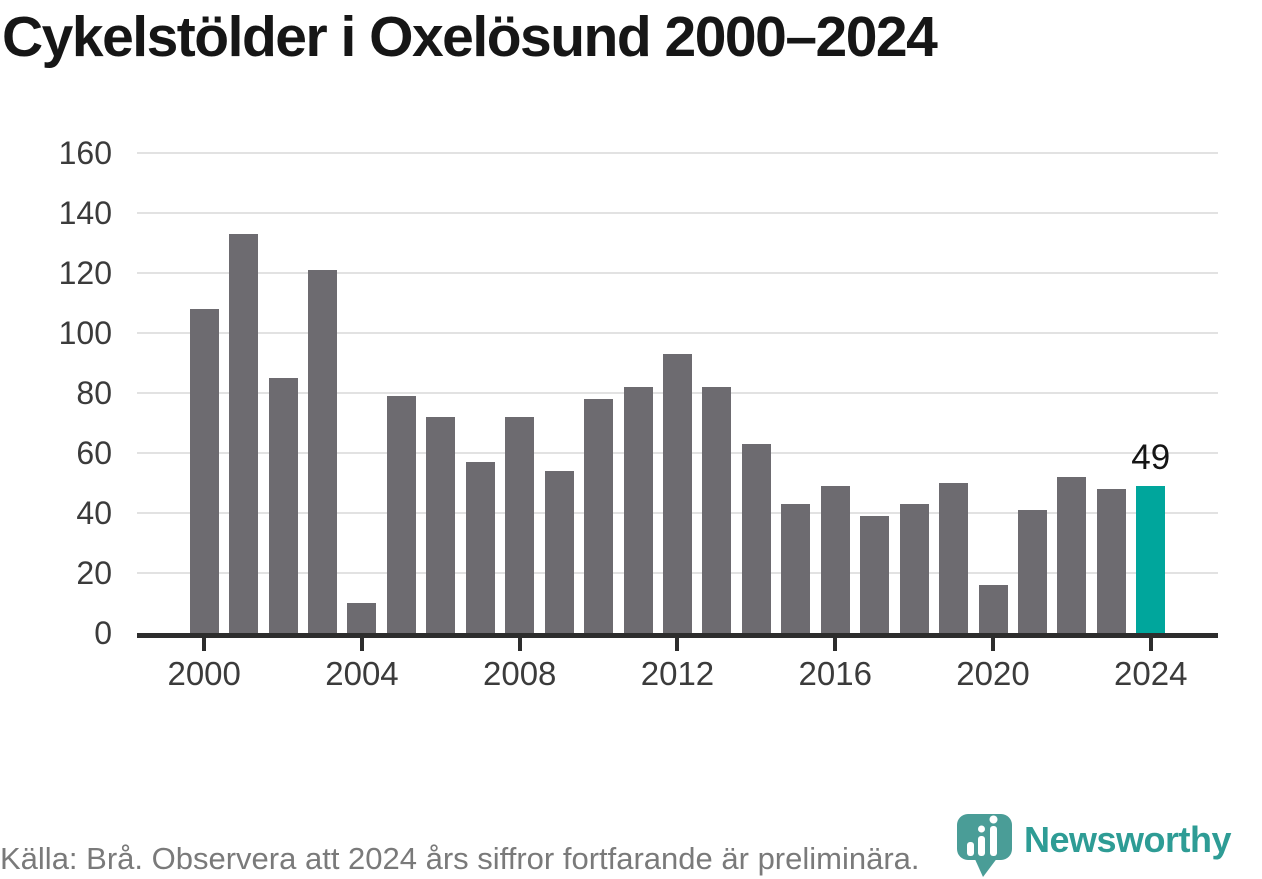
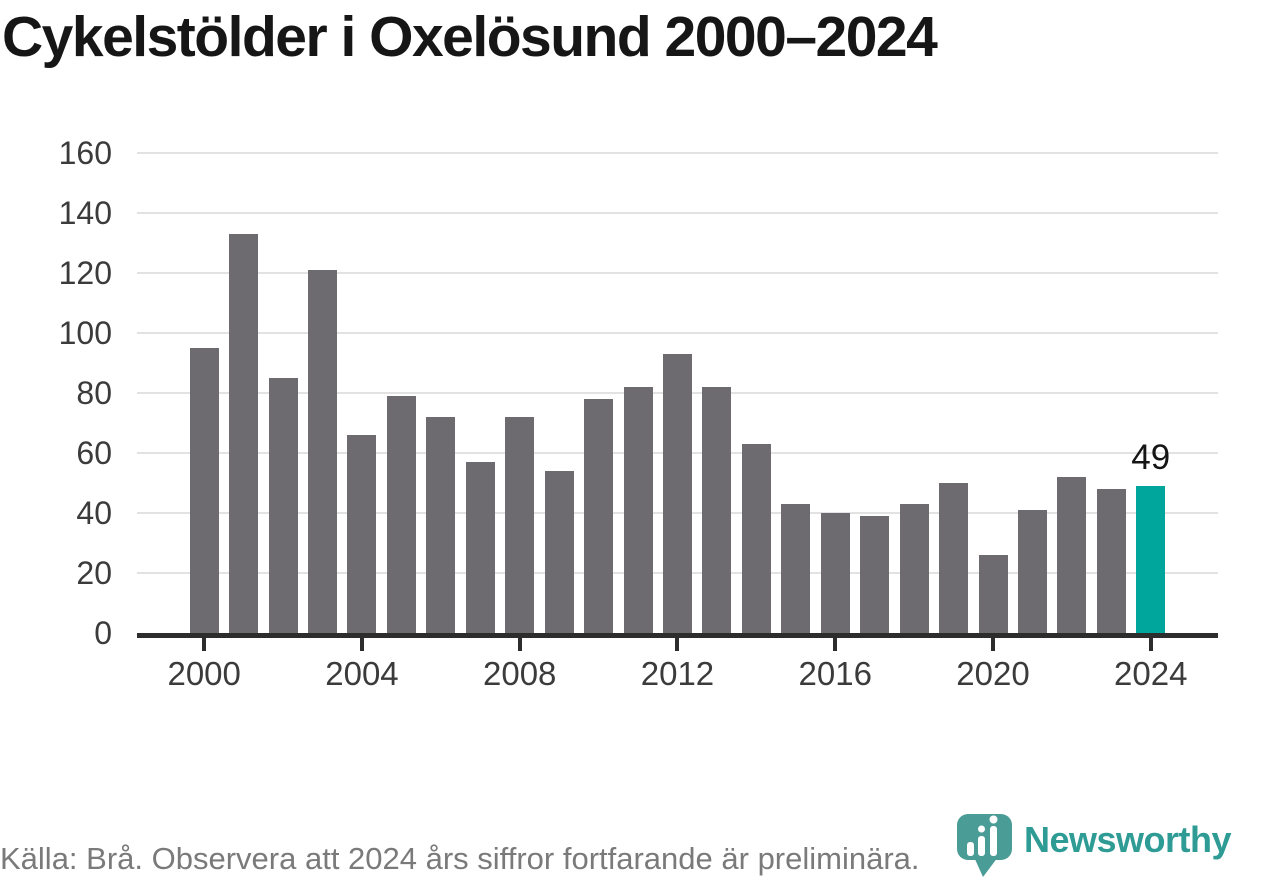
2000: 108 -> 95
2004: 10 -> 66
2016: 49 -> 40
2020: 16 -> 26
